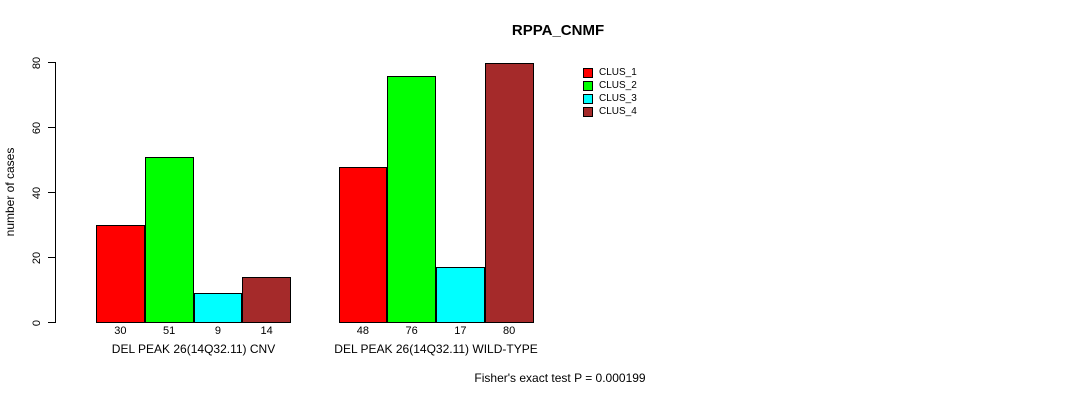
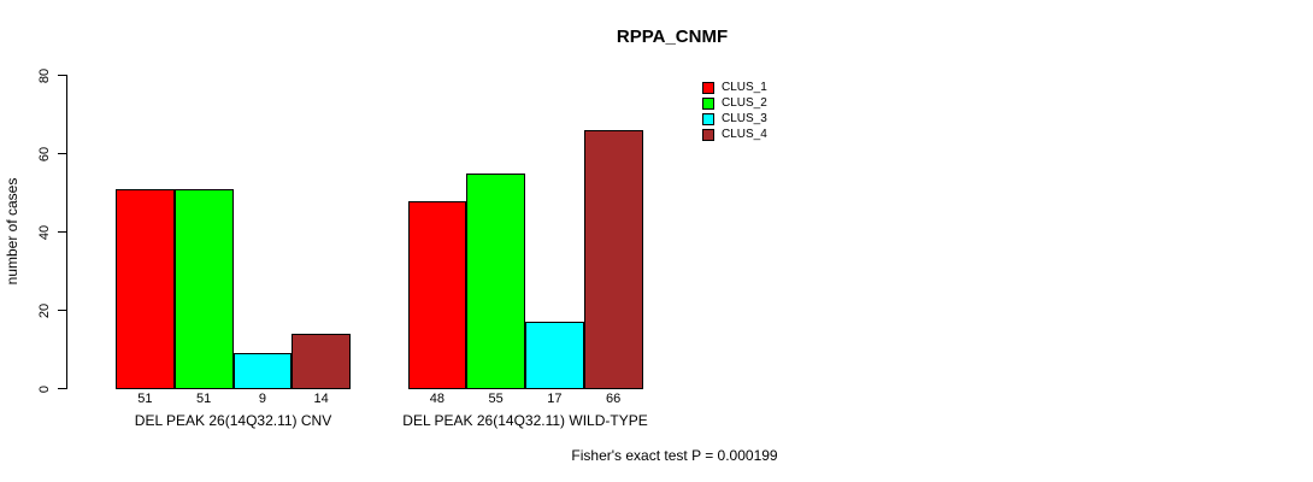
CLUS_1/DEL PEAK 26(14Q32.11) CNV: 30 -> 51
CLUS_2/DEL PEAK 26(14Q32.11) WILD-TYPE: 76 -> 55
CLUS_4/DEL PEAK 26(14Q32.11) WILD-TYPE: 80 -> 66
